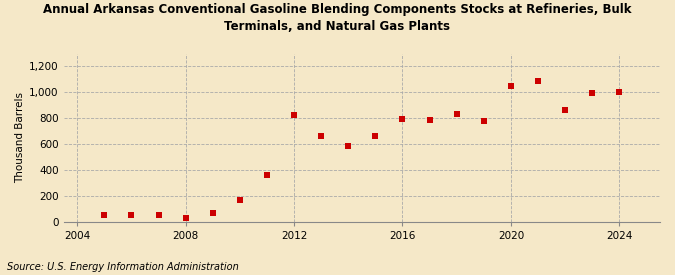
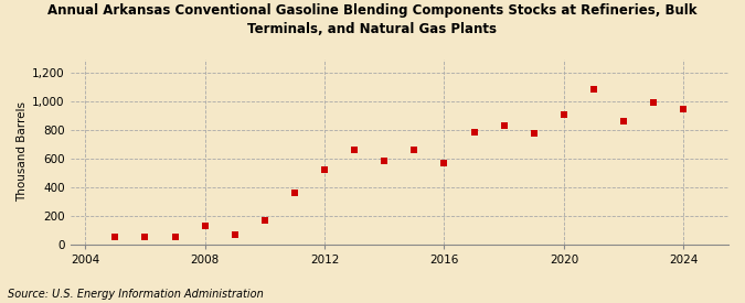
2008: 30 -> 130
2012: 820 -> 520
2016: 800 -> 570
2020: 1,040 -> 910
2024: 1,000 -> 950
